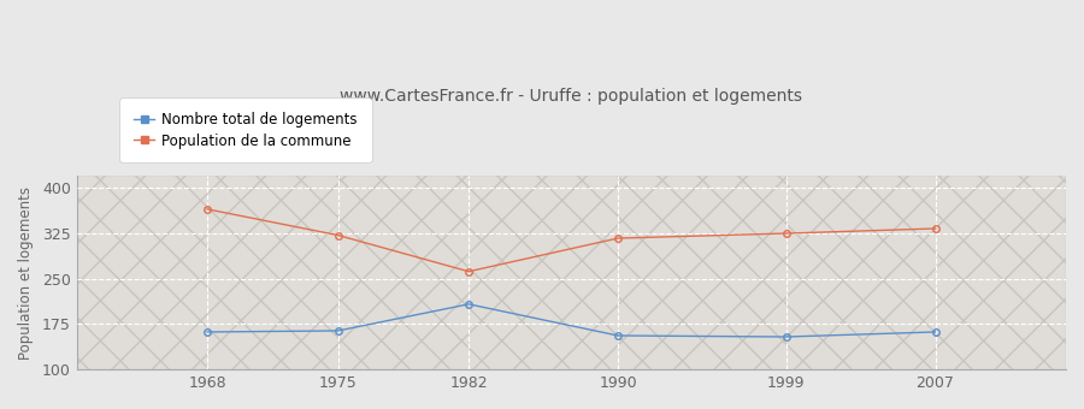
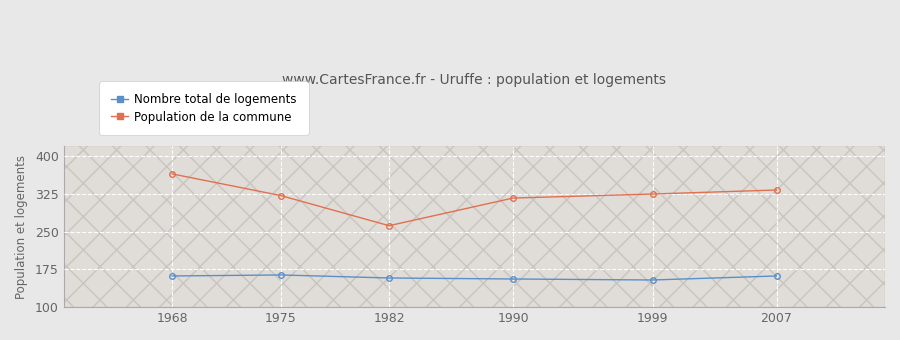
Nombre total de logements/1982: 208 -> 158
